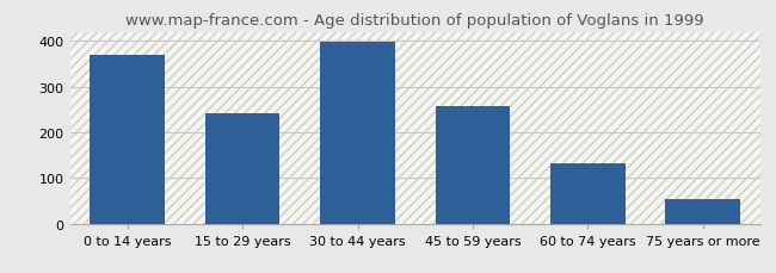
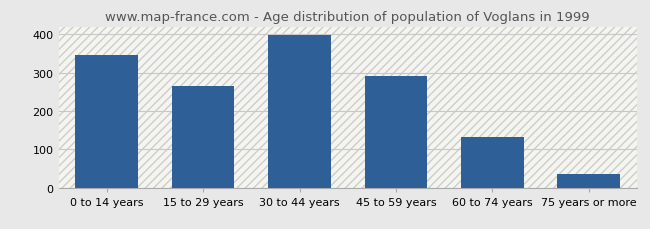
0 to 14 years: 370 -> 345
15 to 29 years: 242 -> 265
45 to 59 years: 257 -> 290
75 years or more: 53 -> 35
